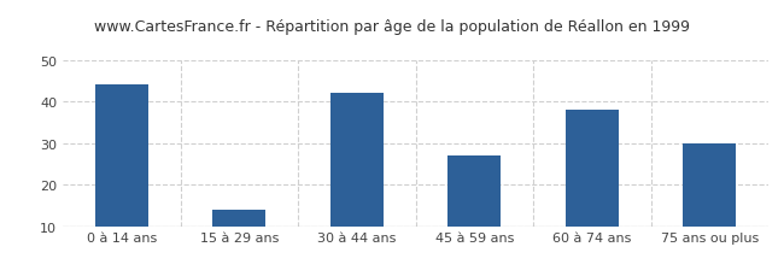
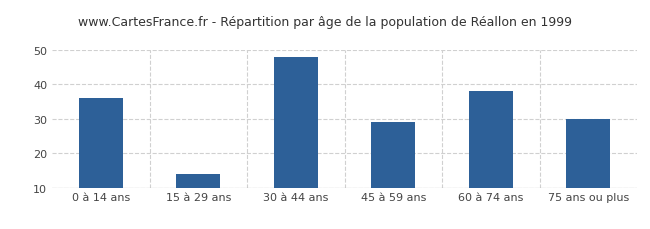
0 à 14 ans: 44 -> 36
30 à 44 ans: 42 -> 48
45 à 59 ans: 27 -> 29
